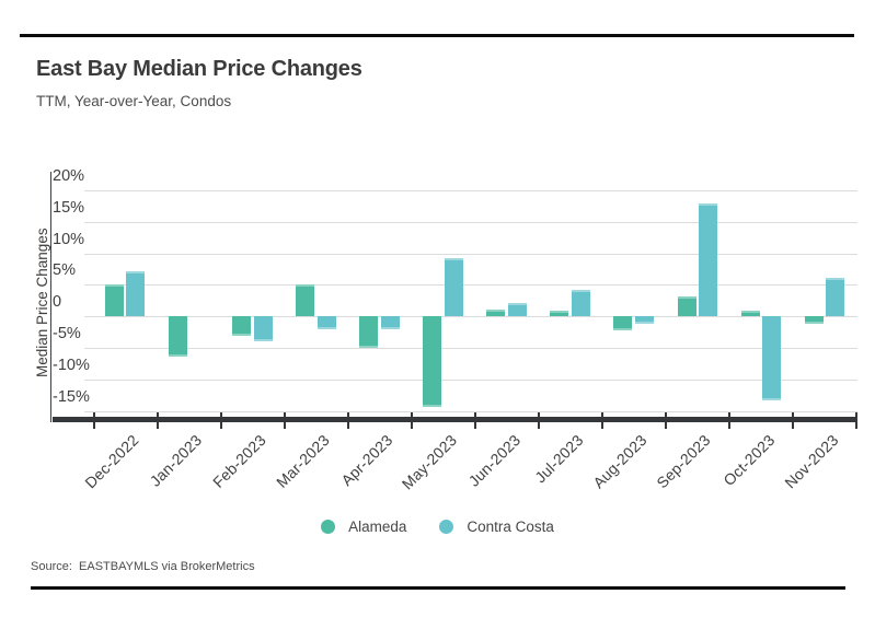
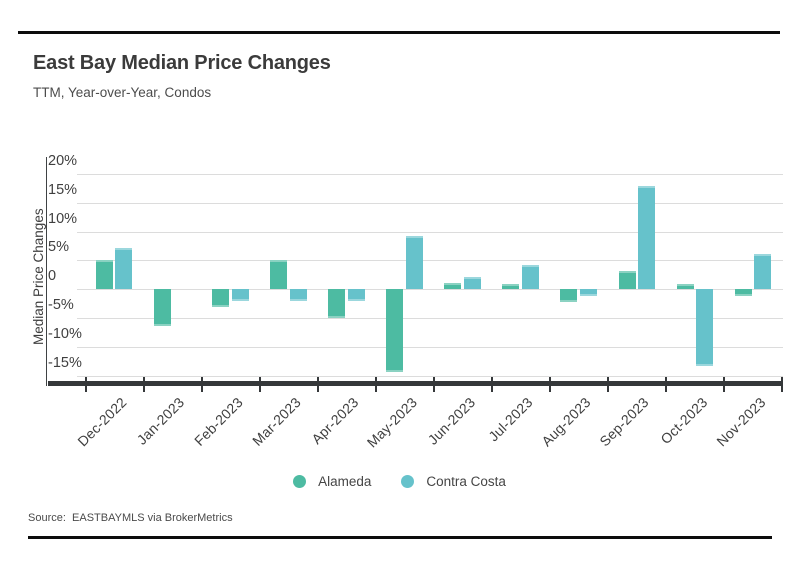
Contra Costa/Feb-2023: -4% -> -2%
